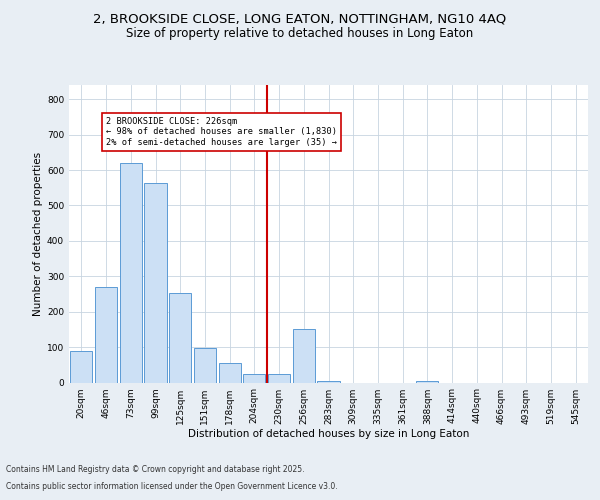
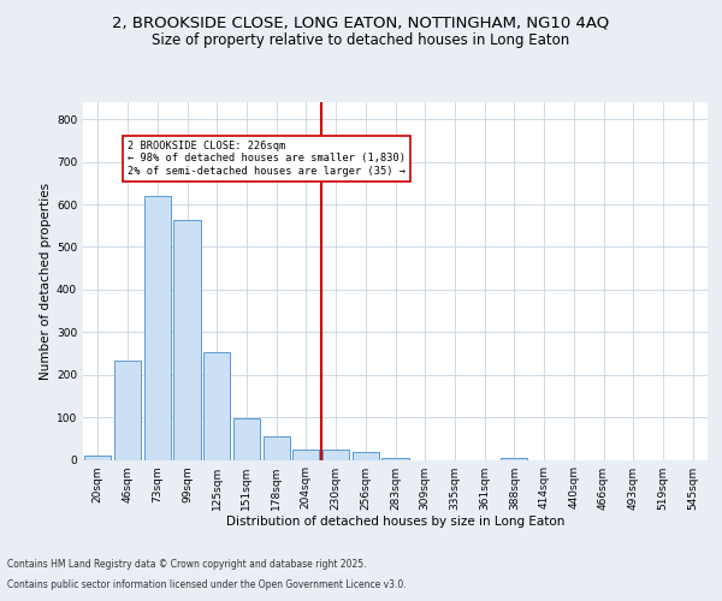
20sqm: 90 -> 10
46sqm: 270 -> 232
256sqm: 150 -> 18
